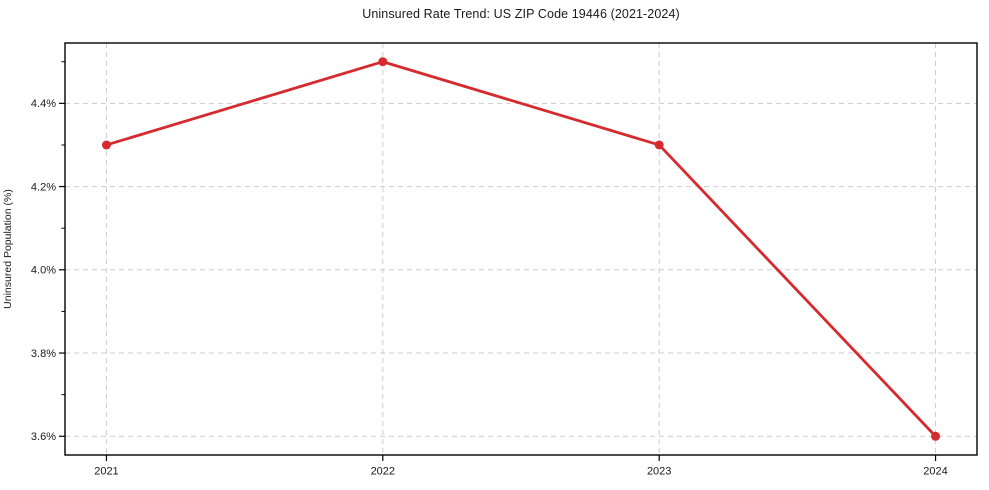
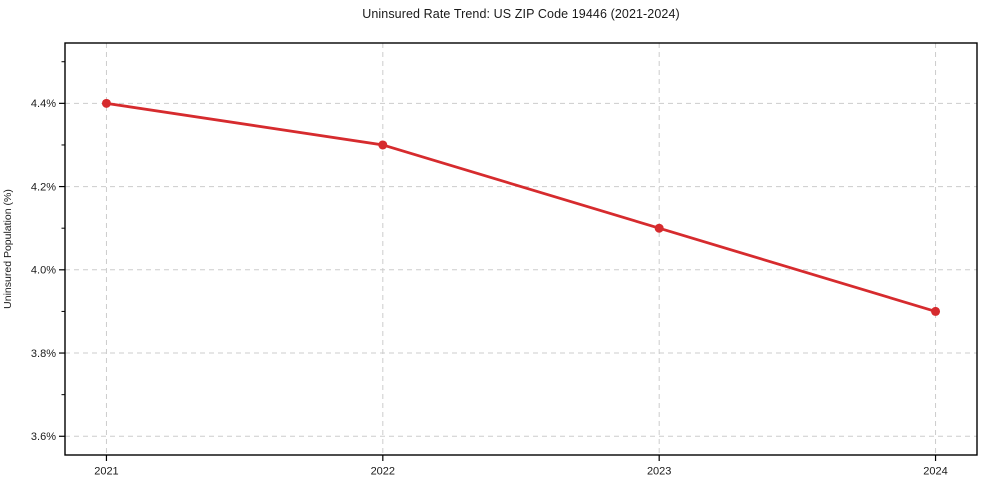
2021: 4.3% -> 4.4%
2022: 4.5% -> 4.3%
2023: 4.3% -> 4.1%
2024: 3.6% -> 3.9%
